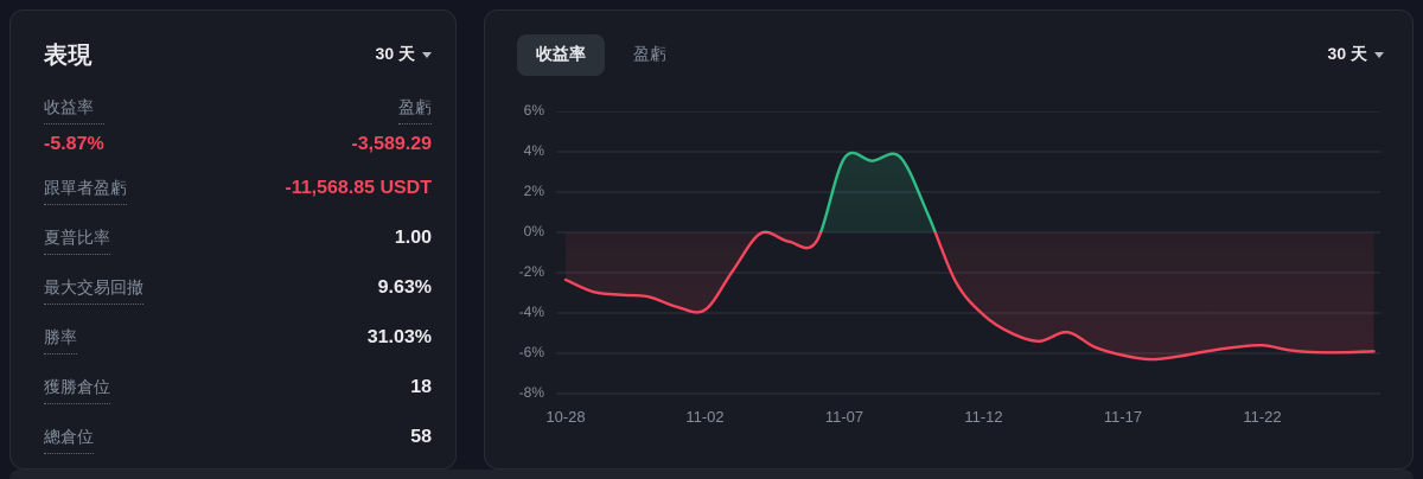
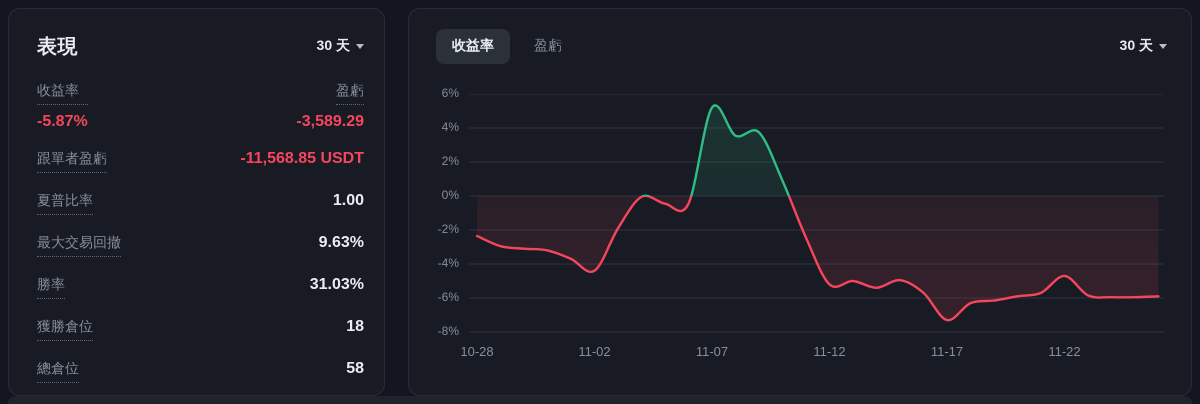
11-02: -3.9% -> -4.4%
11-07: 3.7% -> 5.2%
11-12: -4.1% -> -5.2%
11-17: -6.1% -> -7.3%
11-22: -5.6% -> -4.7%
